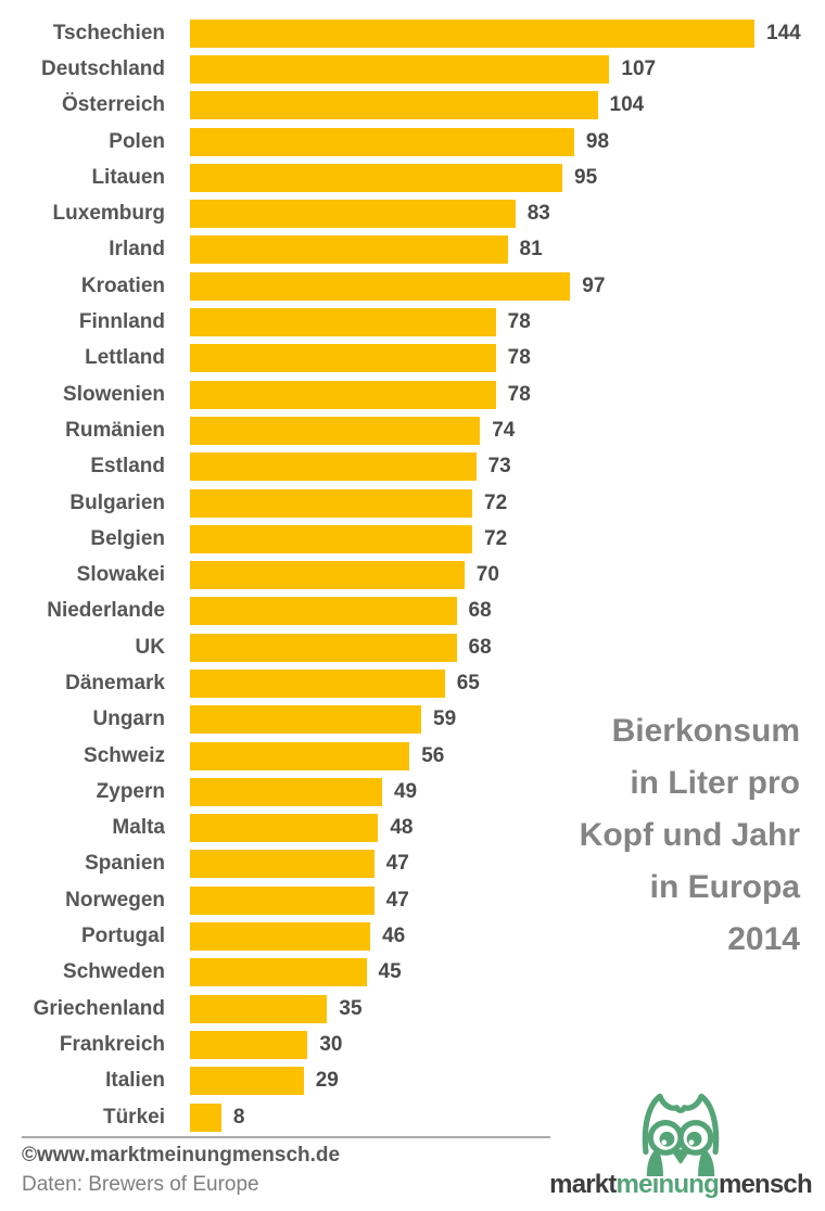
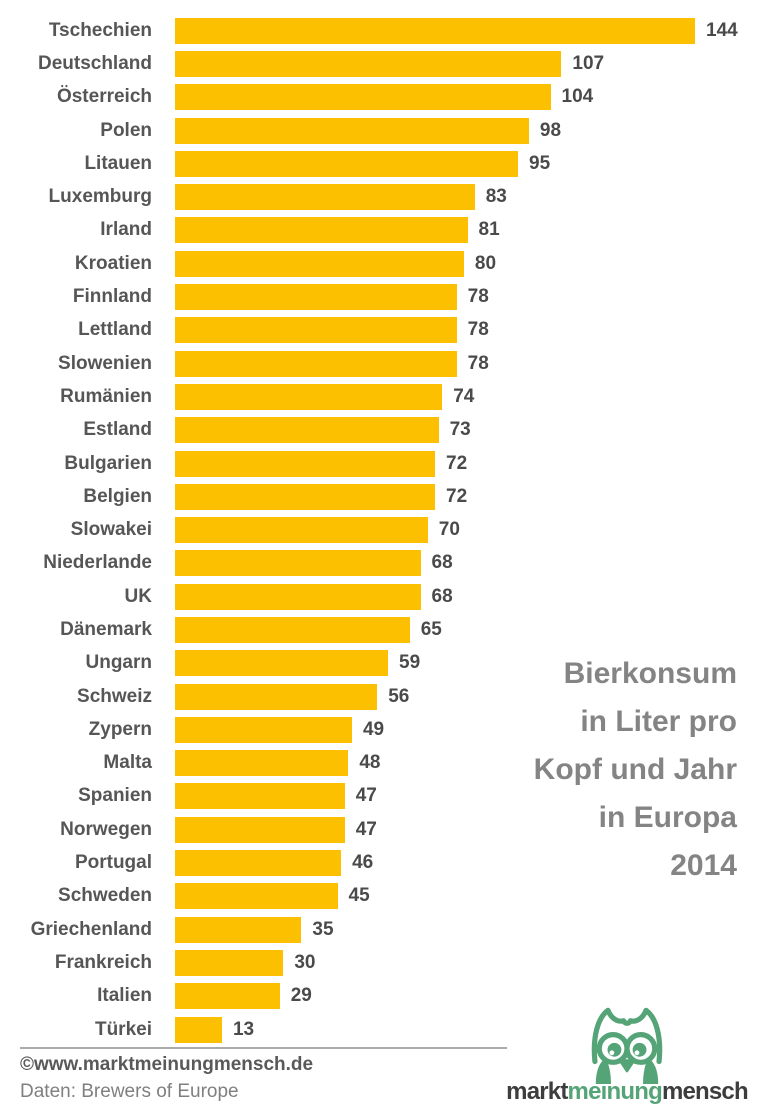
Kroatien: 97 -> 80
Türkei: 8 -> 13
